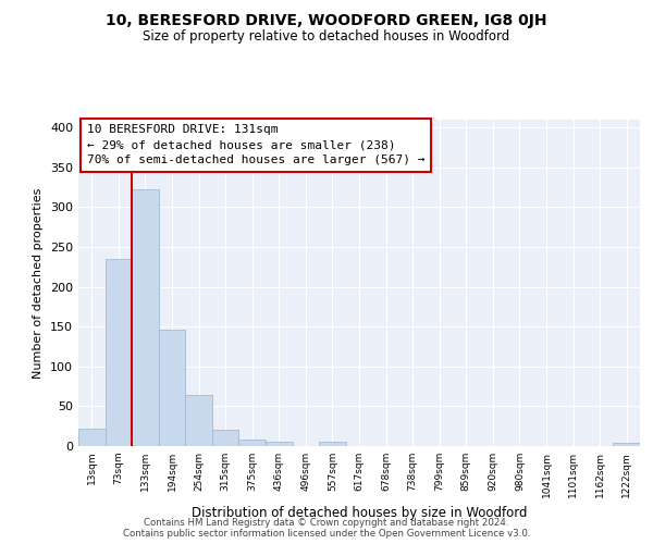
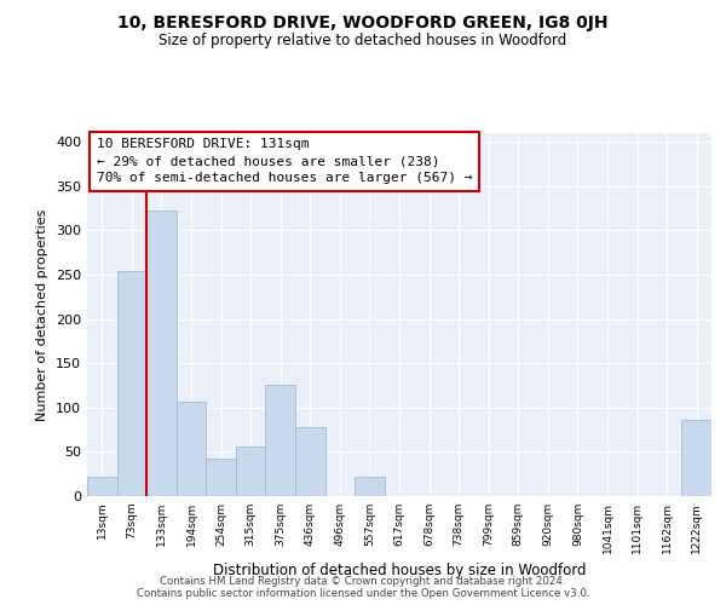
73sqm: 235 -> 254
194sqm: 146 -> 106
254sqm: 64 -> 42
315sqm: 21 -> 56
375sqm: 8 -> 126
436sqm: 6 -> 78
557sqm: 5 -> 22
1222sqm: 4 -> 86
